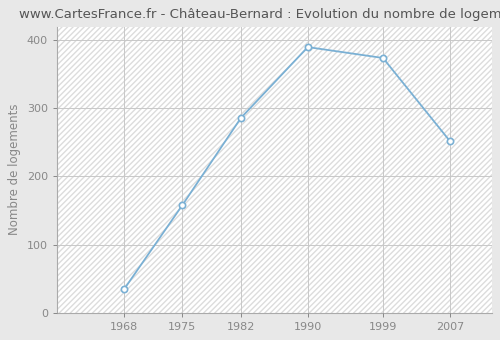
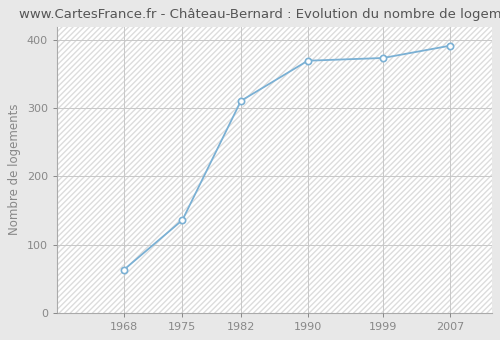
1968: 34 -> 63
1975: 158 -> 136
1982: 286 -> 311
1990: 390 -> 370
2007: 252 -> 392
